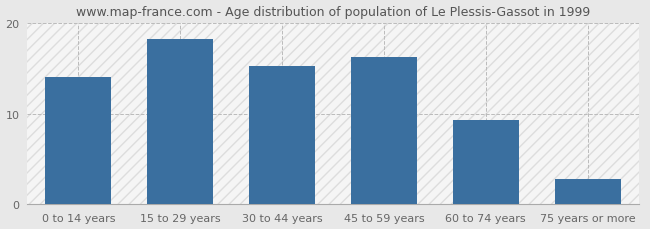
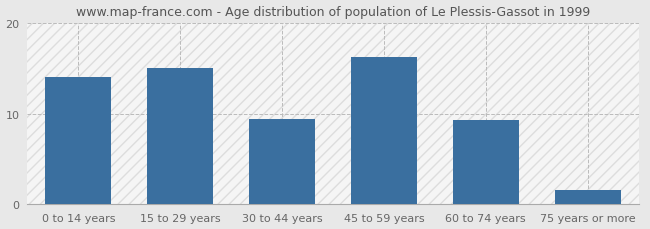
15 to 29 years: 18.2 -> 15.0
30 to 44 years: 15.2 -> 9.4
75 years or more: 2.8 -> 1.6
